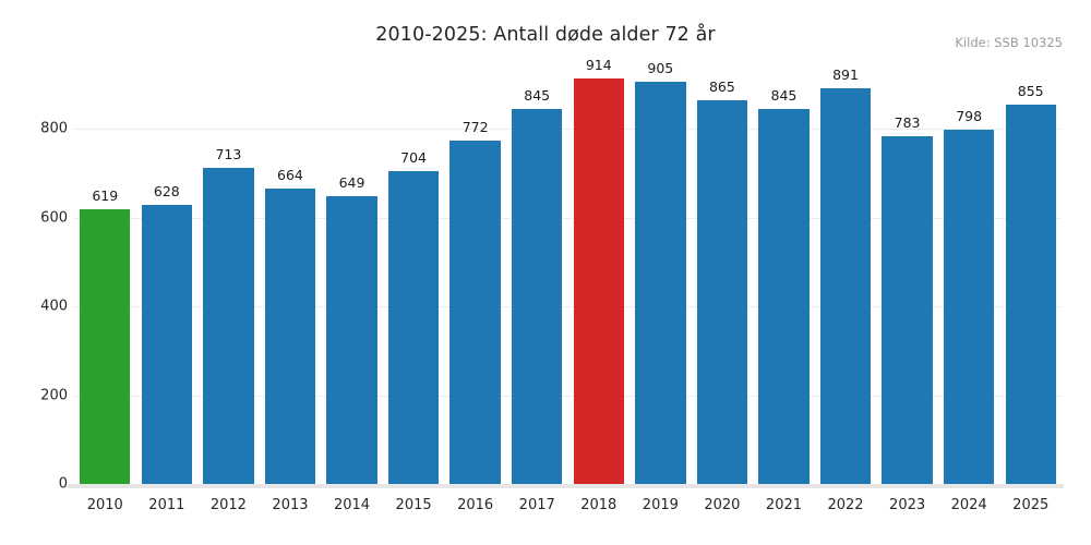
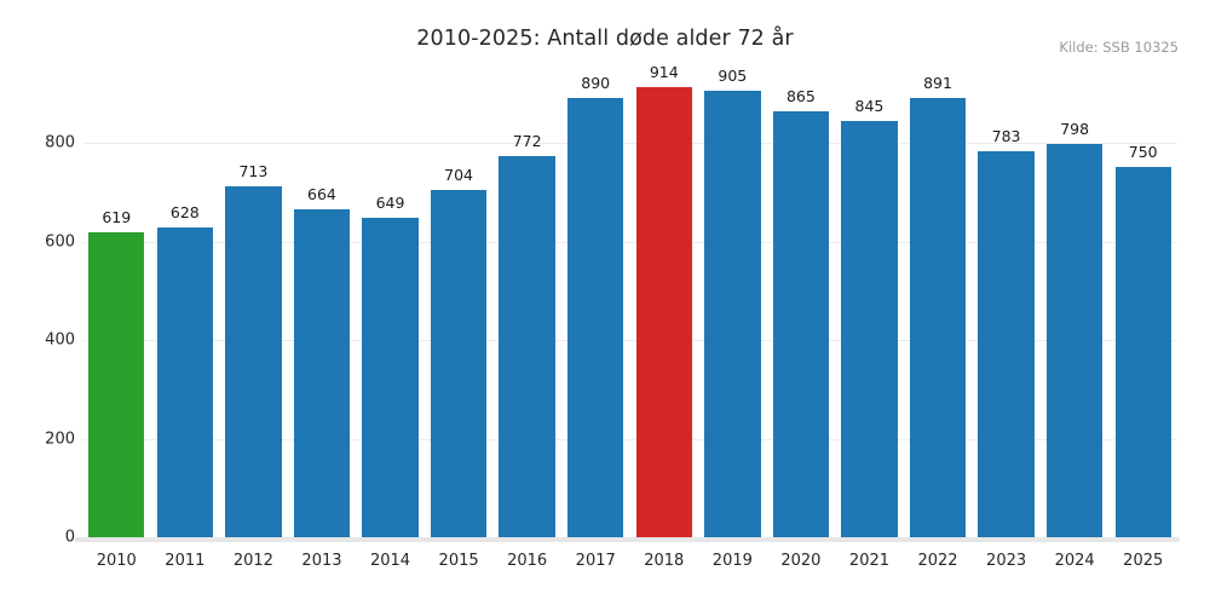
2017: 845 -> 890
2025: 855 -> 750
